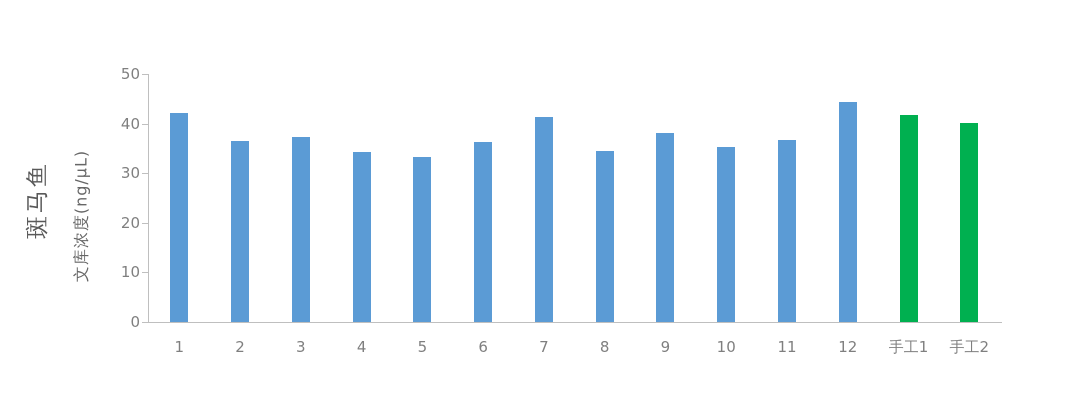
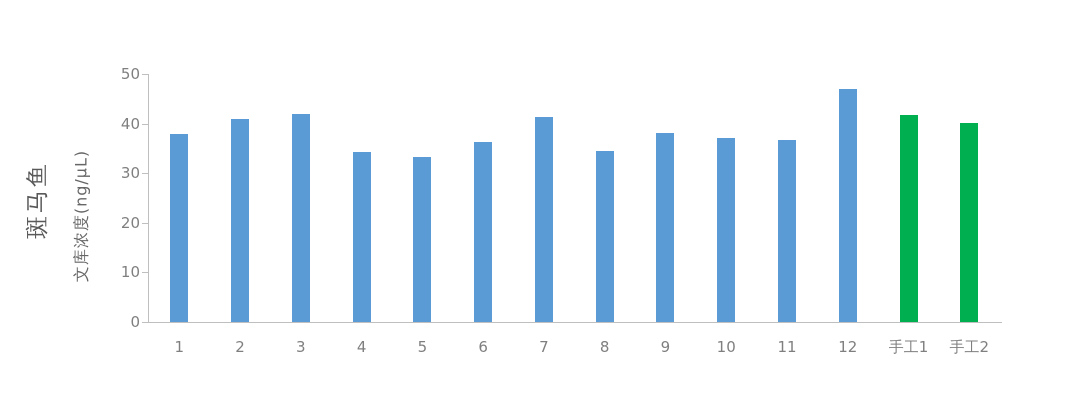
1: 42 -> 38
2: 36 -> 41
3: 37 -> 42
10: 35 -> 37
12: 44 -> 47
